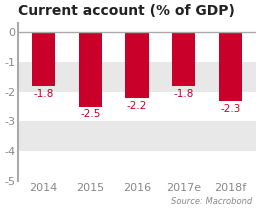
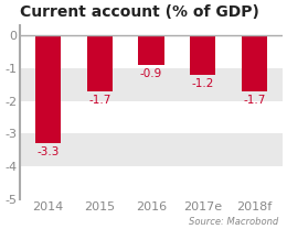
2014: -1.8 -> -3.3
2015: -2.5 -> -1.7
2016: -2.2 -> -0.9
2017e: -1.8 -> -1.2
2018f: -2.3 -> -1.7
